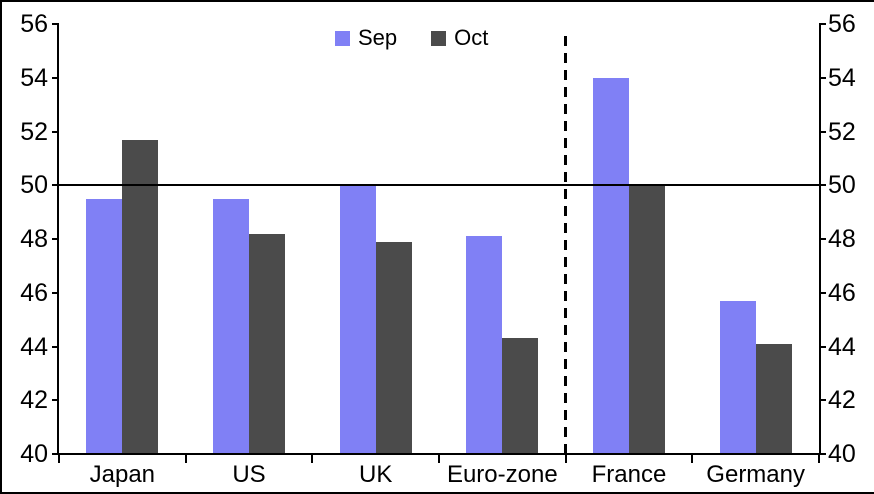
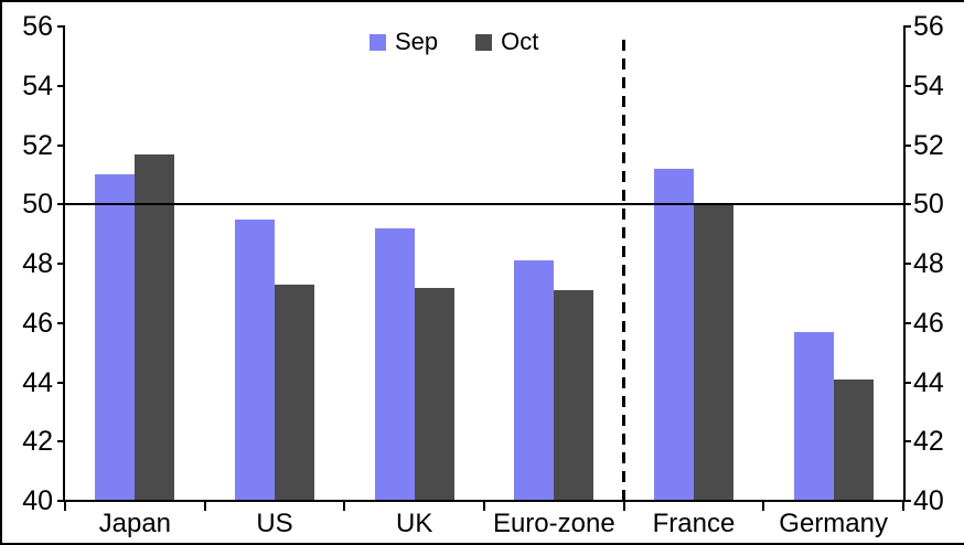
Sep/Japan: 49.5 -> 51.0
Oct/US: 48.2 -> 47.3
Sep/UK: 50.0 -> 49.2
Oct/UK: 47.9 -> 47.2
Oct/Euro-zone: 44.3 -> 47.1
Sep/France: 54.0 -> 51.2
